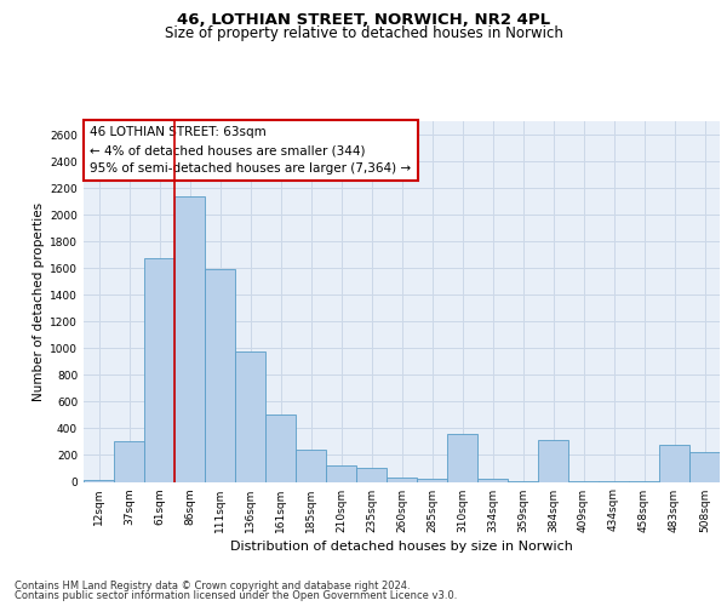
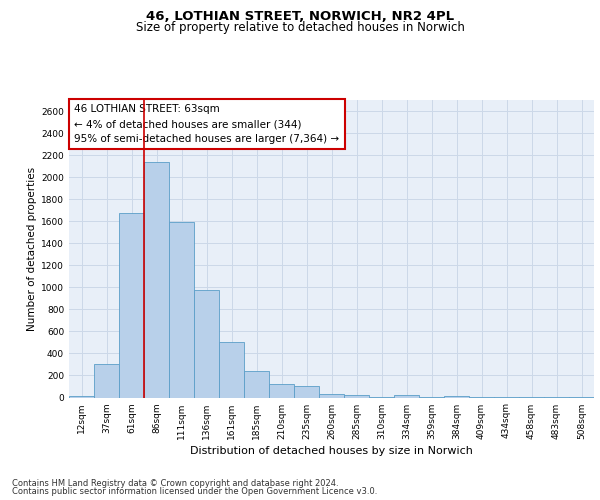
310sqm: 360 -> 0
384sqm: 310 -> 10
483sqm: 280 -> 0
508sqm: 220 -> 0
